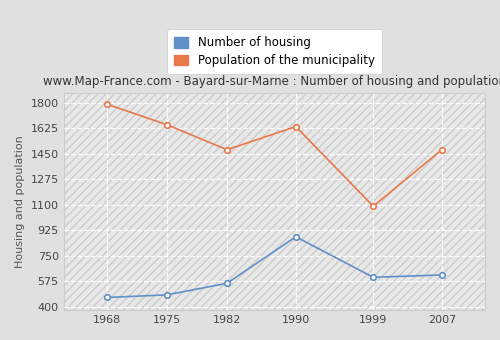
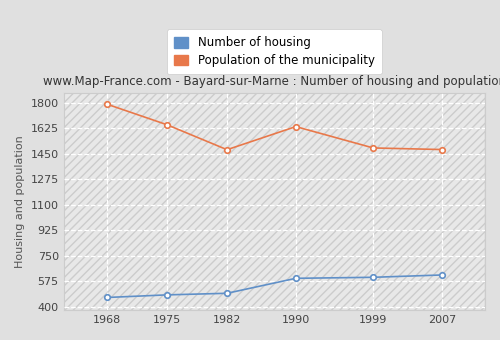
Number of housing/1982: 560 -> 490
Number of housing/1990: 880 -> 590
Population of the municipality/1999: 1090 -> 1490
